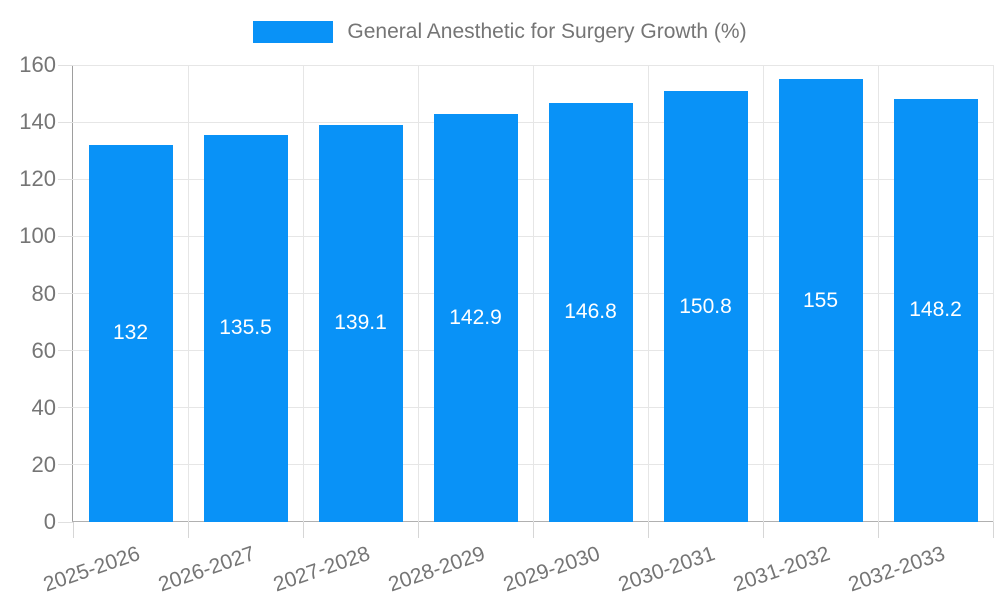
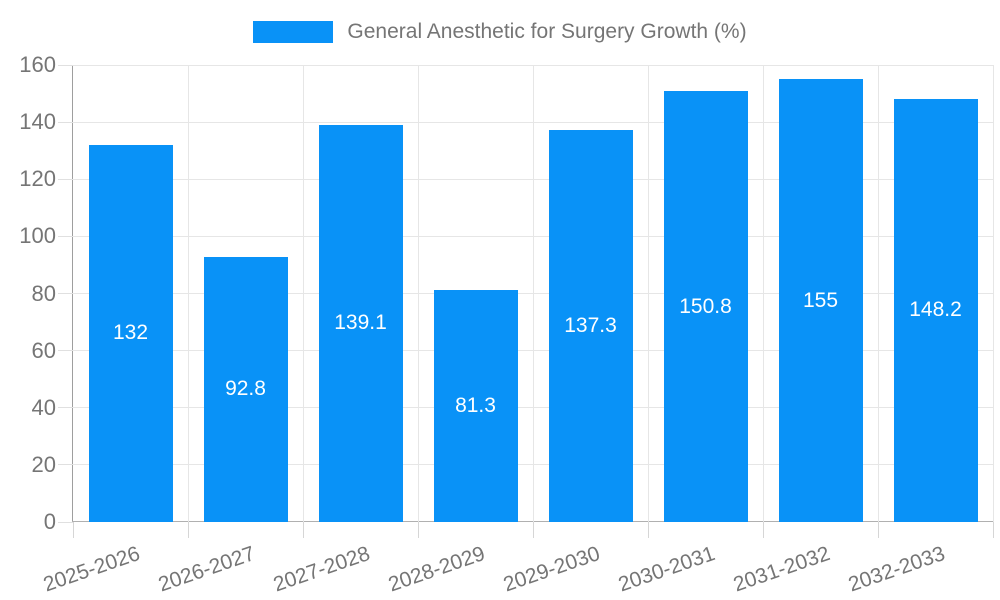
2026-2027: 135.5 -> 92.8
2028-2029: 142.9 -> 81.3
2029-2030: 146.8 -> 137.3
